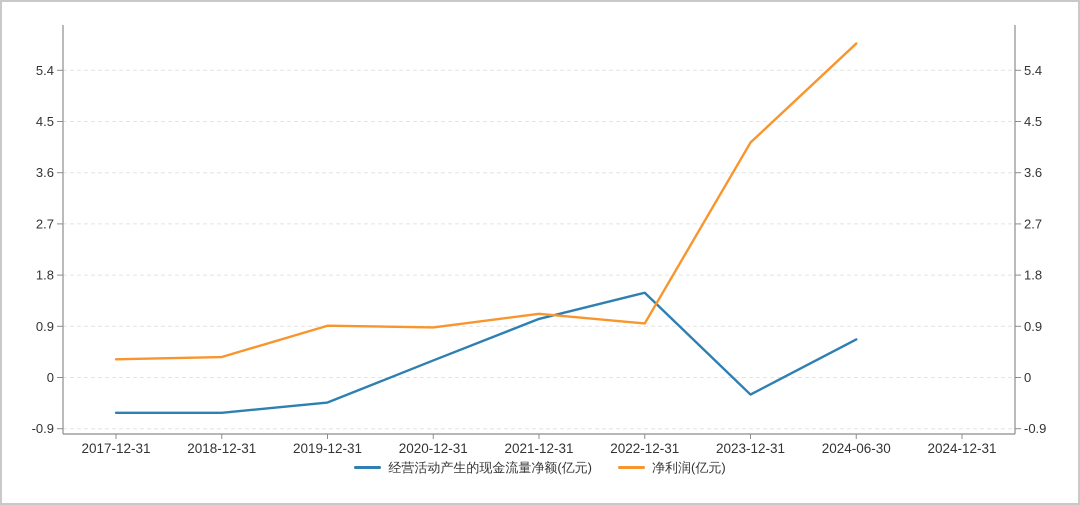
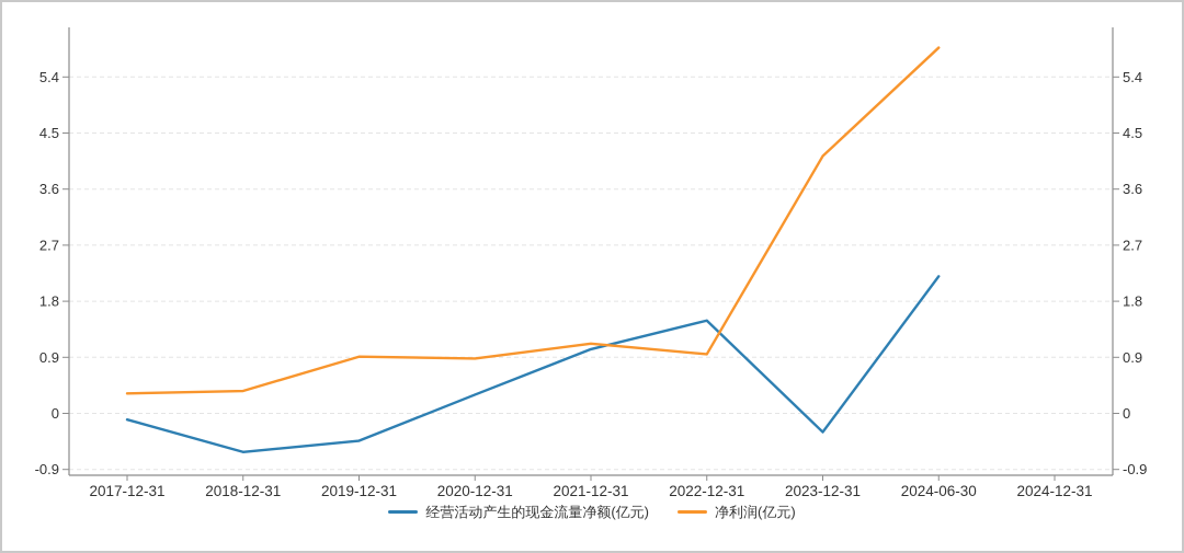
经营活动产生的现金流量净额(亿元)/2017-12-31: -0.6 -> -0.1
经营活动产生的现金流量净额(亿元)/2024-06-30: 0.7 -> 2.2
